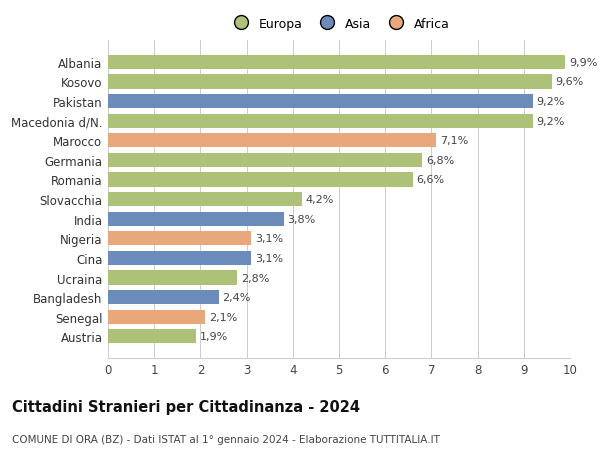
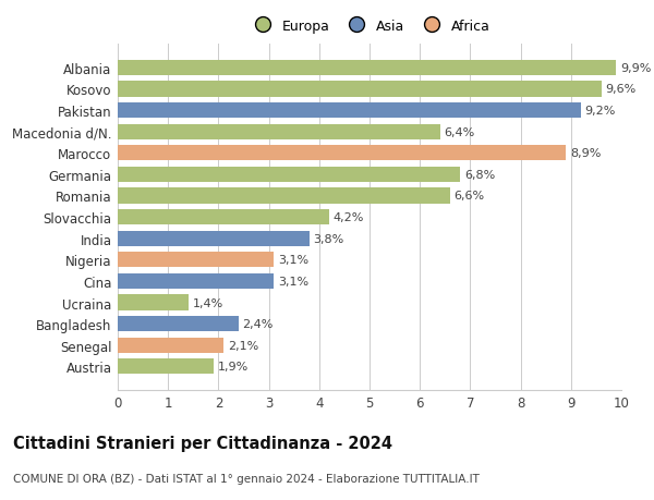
Macedonia d/N.: 9,2% -> 6,4%
Marocco: 7,1% -> 8,9%
Ucraina: 2,8% -> 1,4%
